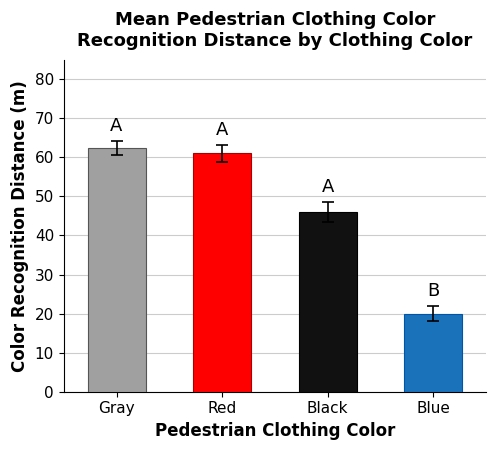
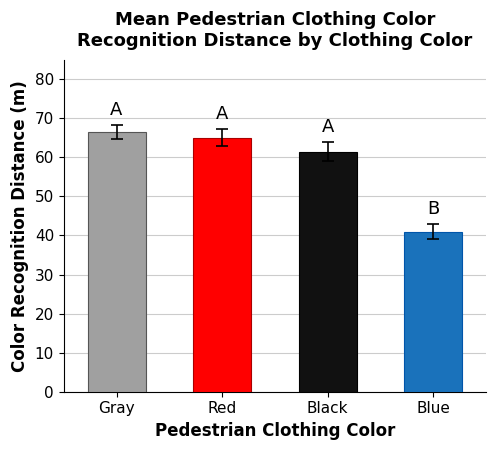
Gray: 62.5 -> 66.5
Red: 61.0 -> 65.0
Black: 46.0 -> 61.5
Blue: 20.0 -> 41.0
